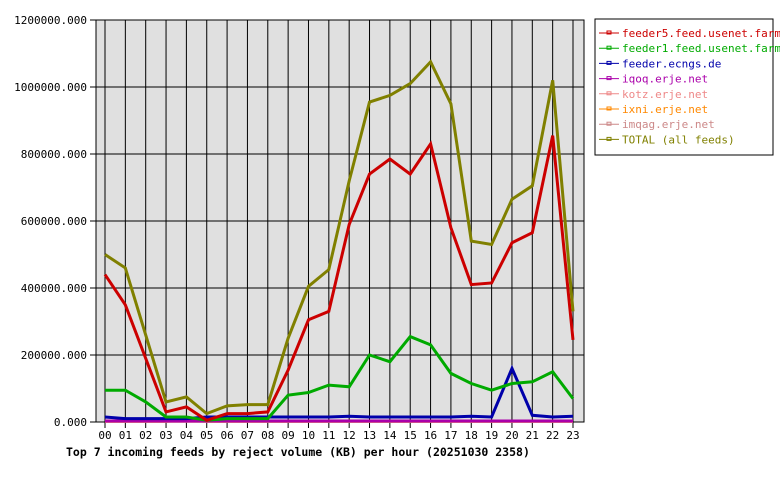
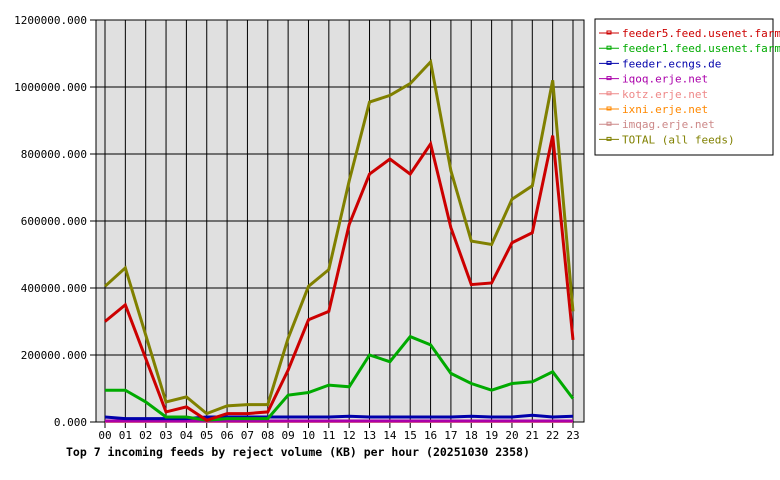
feeder5.feed.usenet.farm/00: 440000 -> 300000
TOTAL (all feeds)/00: 500000 -> 400000
TOTAL (all feeds)/17: 950000 -> 750000
feeder.ecngs.de/20: 160000 -> 20000
